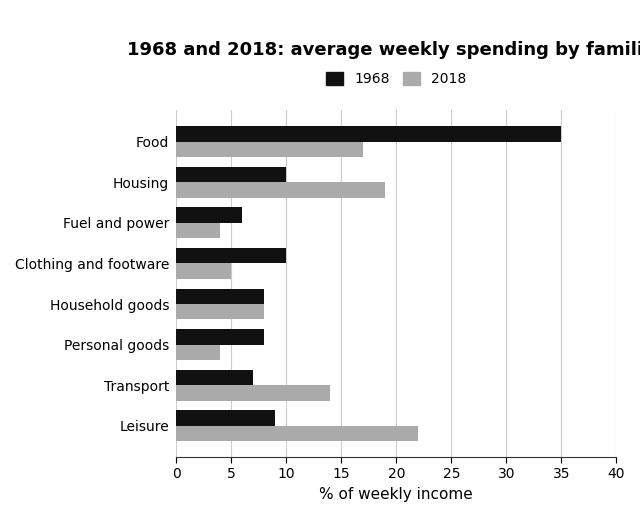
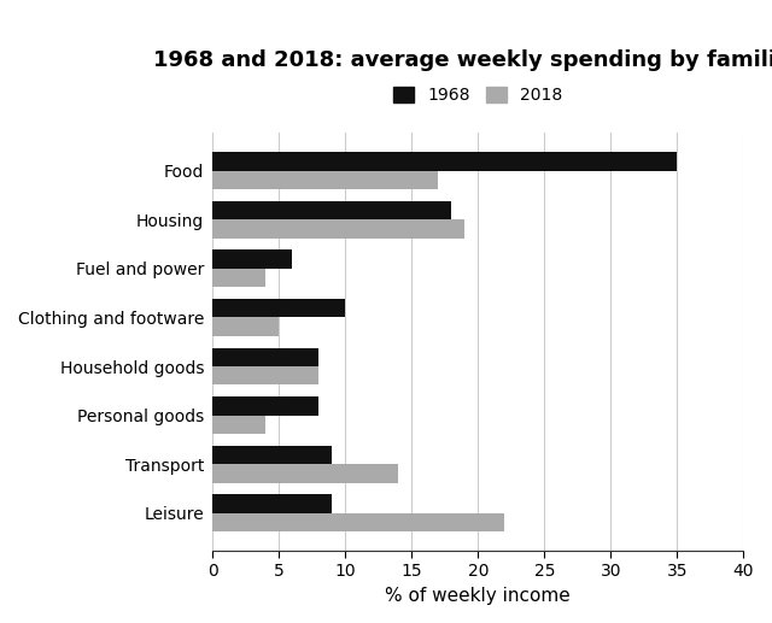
1968/Housing: 10 -> 18
1968/Transport: 7 -> 9
